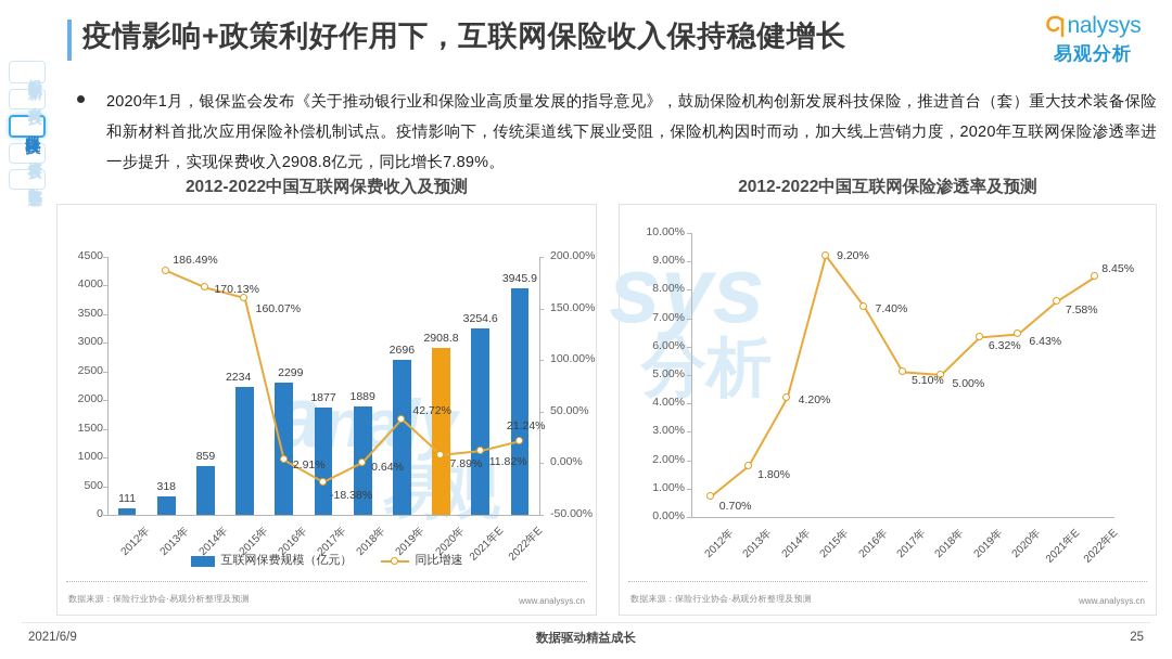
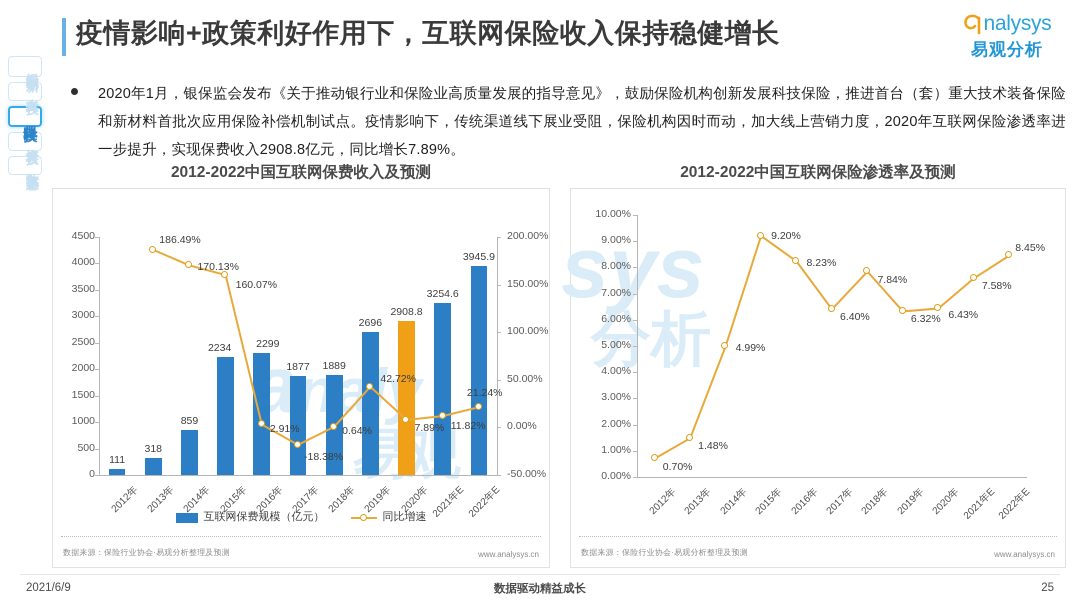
2012-2022中国互联网保险渗透率及预测/2013年: 1.80% -> 1.48%
2012-2022中国互联网保险渗透率及预测/2014年: 4.20% -> 4.99%
2012-2022中国互联网保险渗透率及预测/2016年: 7.40% -> 8.23%
2012-2022中国互联网保险渗透率及预测/2017年: 5.10% -> 6.40%
2012-2022中国互联网保险渗透率及预测/2018年: 5.00% -> 7.84%
